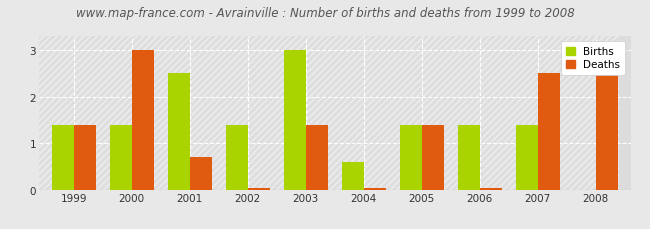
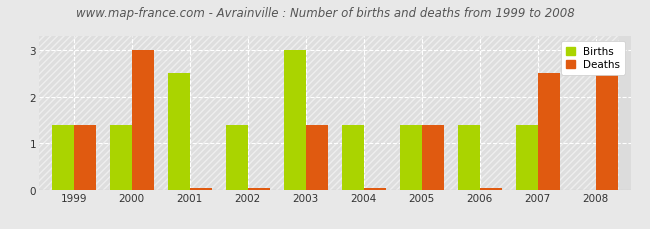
Deaths/2001: 0.70 -> 0.03
Births/2004: 0.6 -> 1.4
